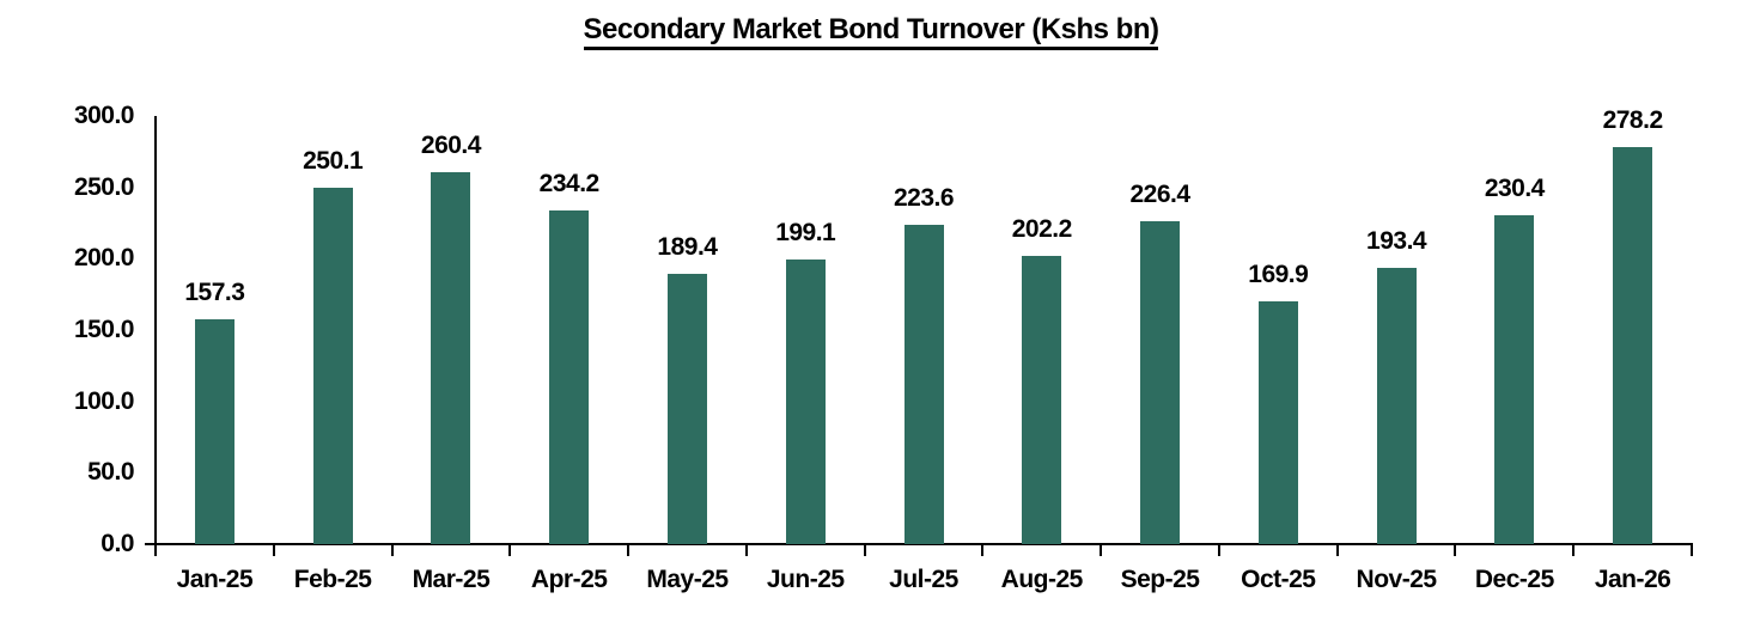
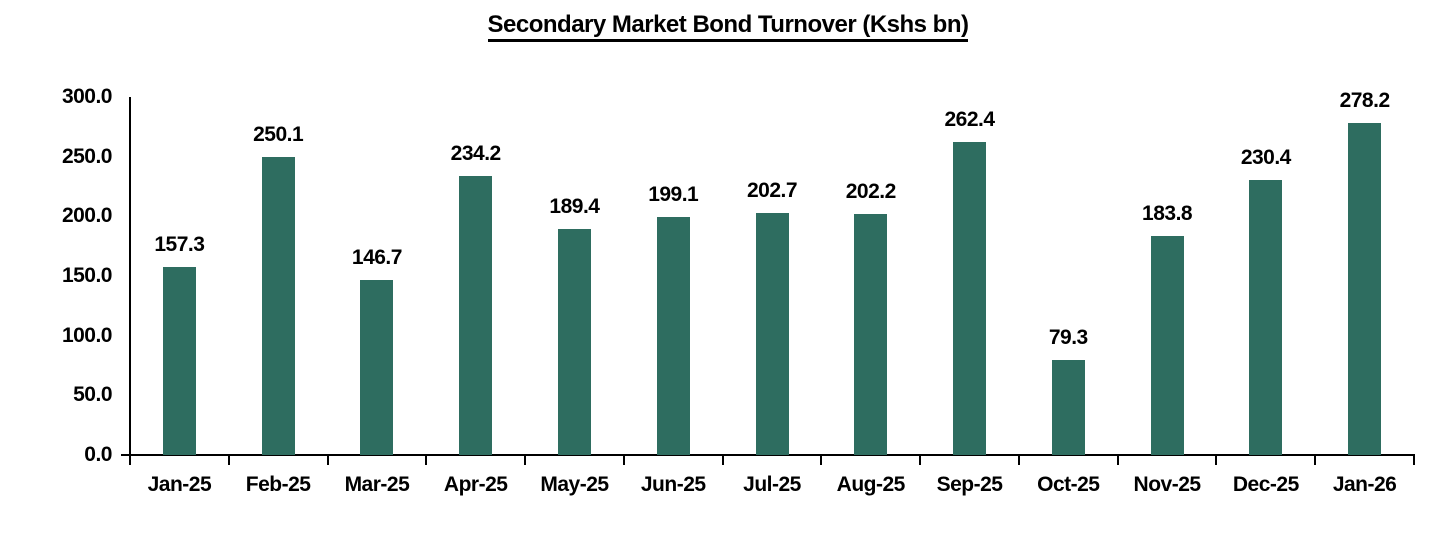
Mar-25: 260.4 -> 146.7
Jul-25: 223.6 -> 202.7
Sep-25: 226.4 -> 262.4
Oct-25: 169.9 -> 79.3
Nov-25: 193.4 -> 183.8
